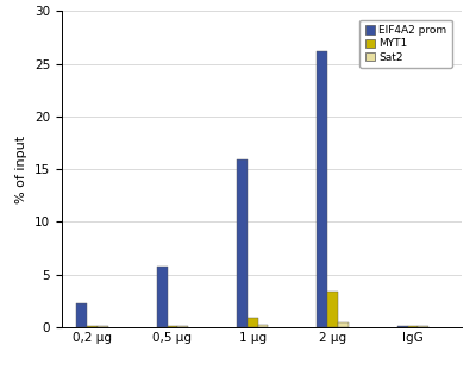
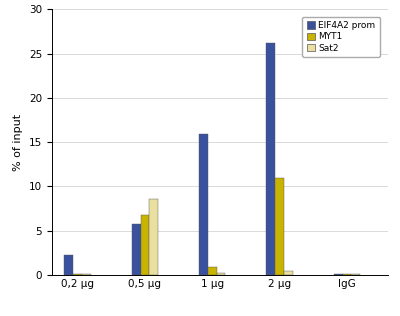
MYT1/0,5 μg: 0.1 -> 6.8
Sat2/0,5 μg: 0.1 -> 8.6
MYT1/2 μg: 3.4 -> 11.0
